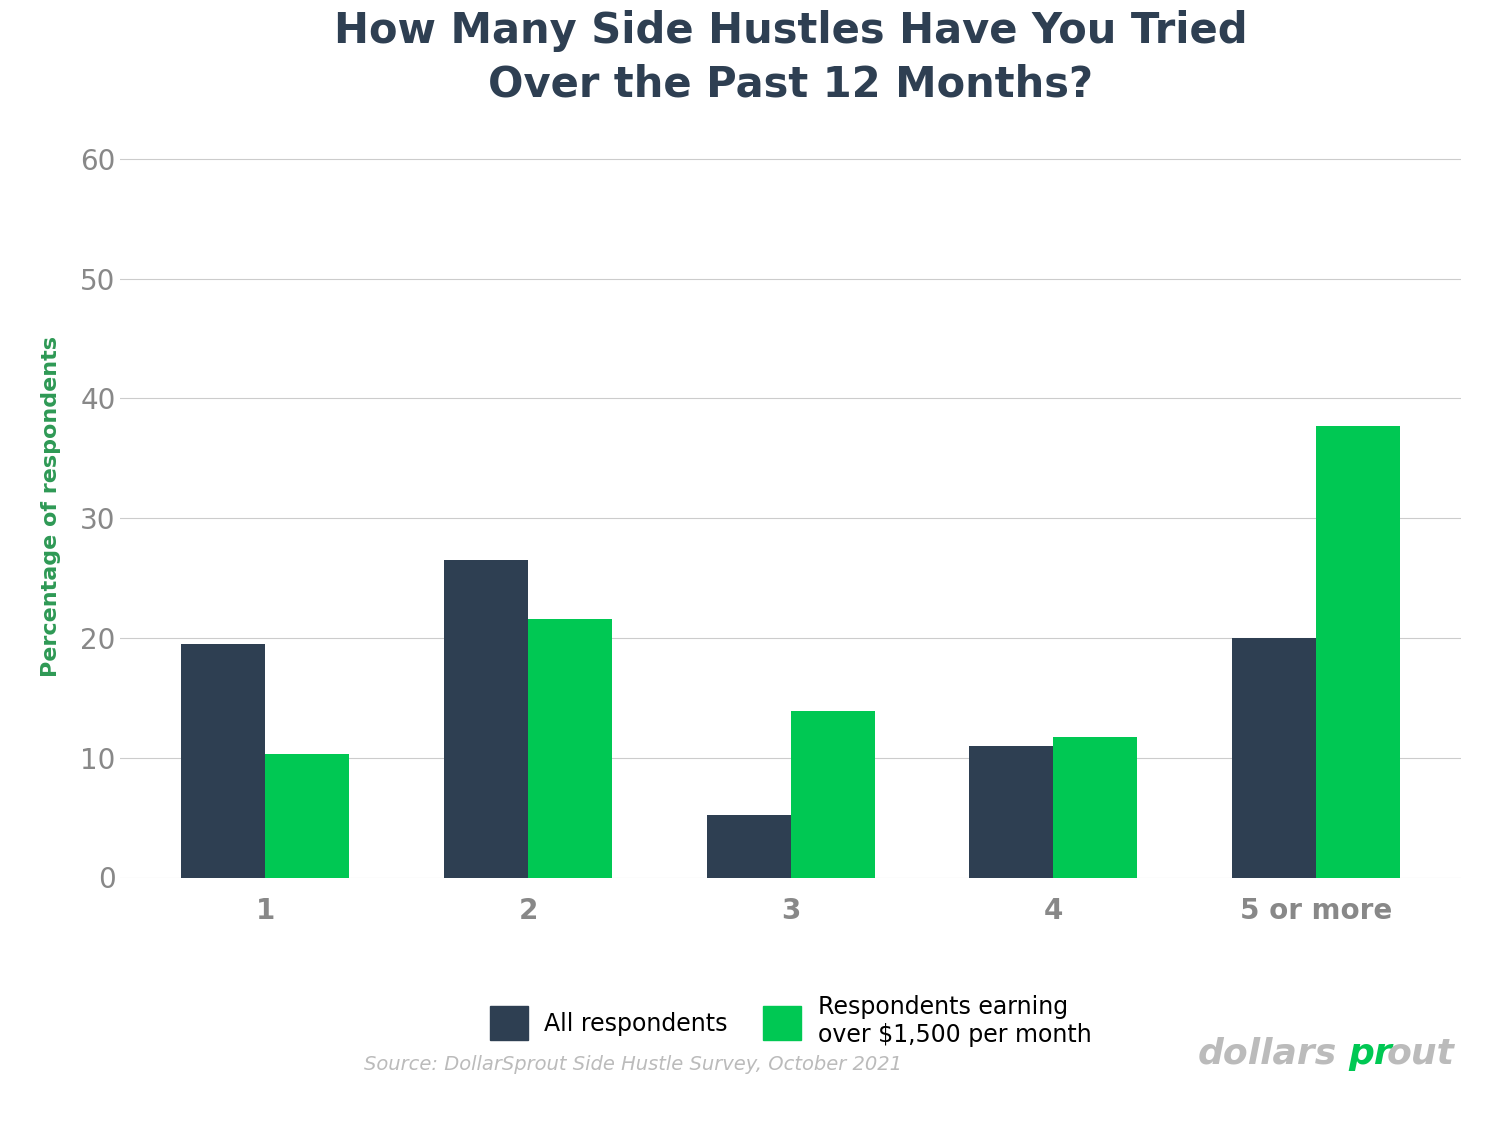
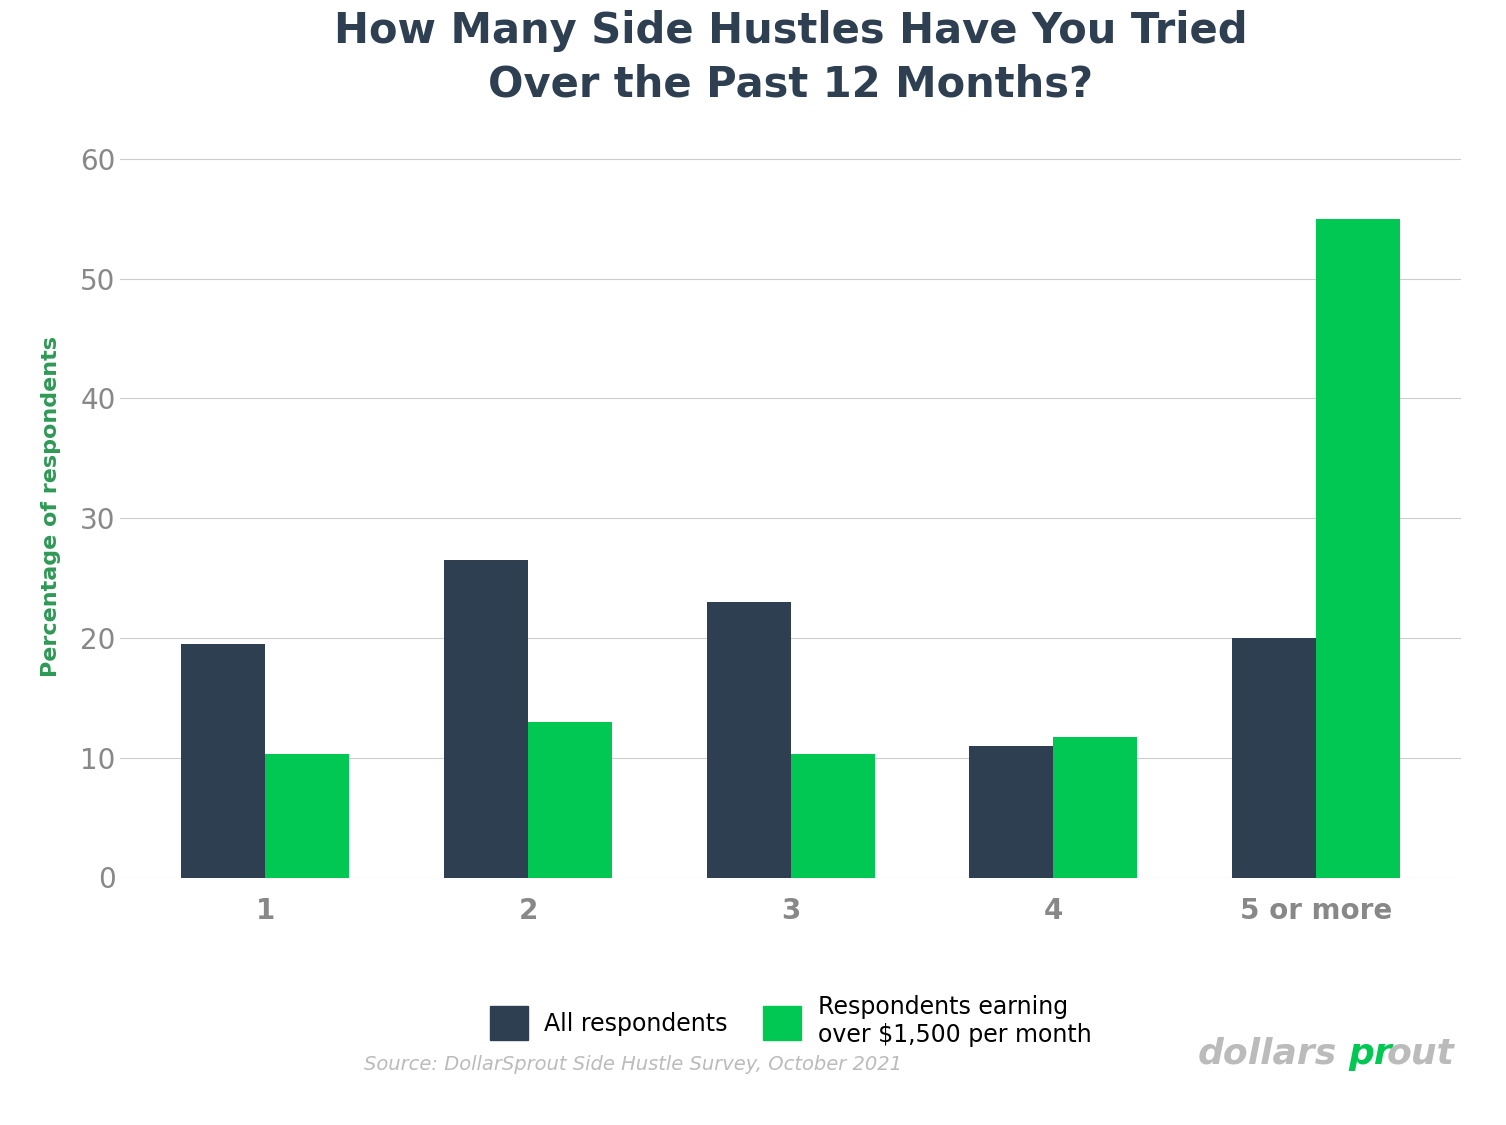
Respondents earning over $1,500 per month/2: 21.6 -> 13.0
All respondents/3: 5.2 -> 23.0
Respondents earning over $1,500 per month/3: 13.9 -> 10.3
Respondents earning over $1,500 per month/5 or more: 37.7 -> 55.0
